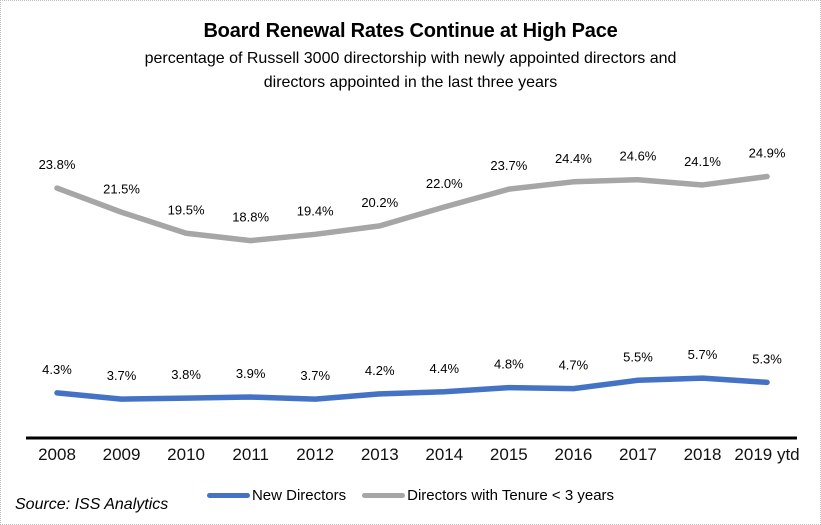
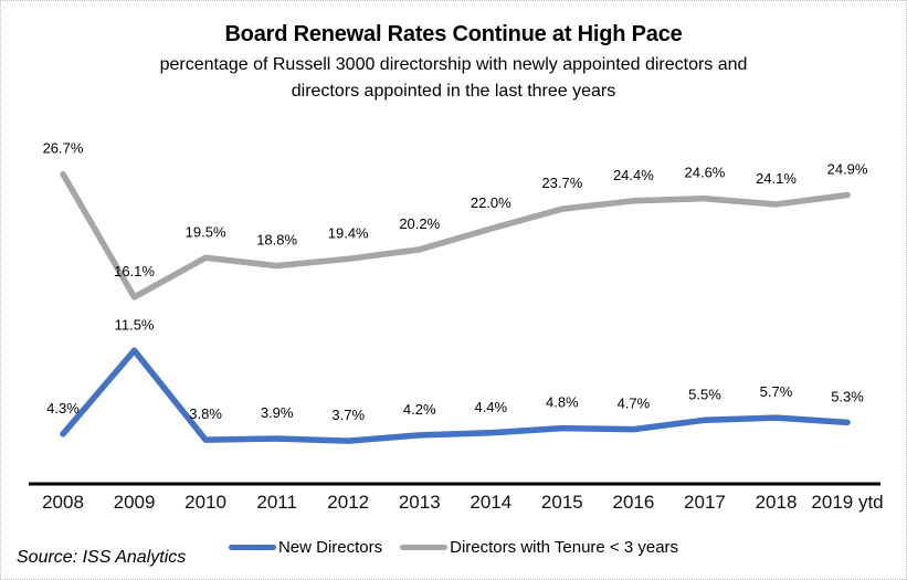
Directors with Tenure < 3 years/2008: 23.8% -> 26.7%
New Directors/2009: 3.7% -> 11.5%
Directors with Tenure < 3 years/2009: 21.5% -> 16.1%
